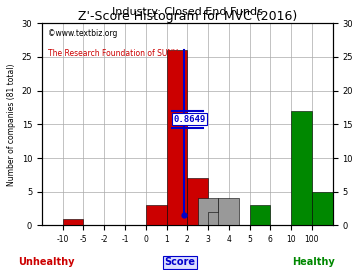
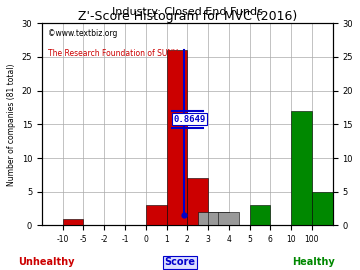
3: 4 -> 2
4: 4 -> 2
